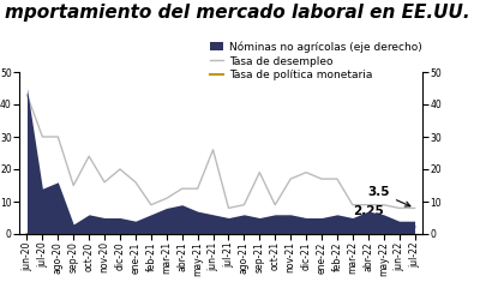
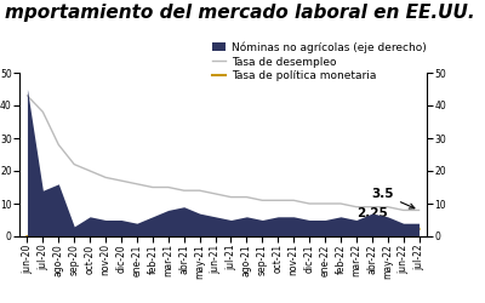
Tasa de desempleo/jul-20: 30 -> 38
Tasa de desempleo/ago-20: 30 -> 28
Tasa de desempleo/sep-20: 15 -> 22
Tasa de desempleo/oct-20: 24 -> 20
Tasa de desempleo/nov-20: 16 -> 18
Tasa de desempleo/dic-20: 20 -> 17
Tasa de desempleo/feb-21: 9 -> 15
Tasa de desempleo/mar-21: 11 -> 15
Tasa de desempleo/jun-21: 26 -> 13
Tasa de desempleo/jul-21: 8 -> 12
Tasa de desempleo/ago-21: 9 -> 12
Tasa de desempleo/sep-21: 19 -> 11
Tasa de desempleo/oct-21: 9 -> 11
Tasa de desempleo/nov-21: 17 -> 11
Tasa de desempleo/dic-21: 19 -> 10
Tasa de desempleo/ene-22: 17 -> 10
Tasa de desempleo/feb-22: 17 -> 10
